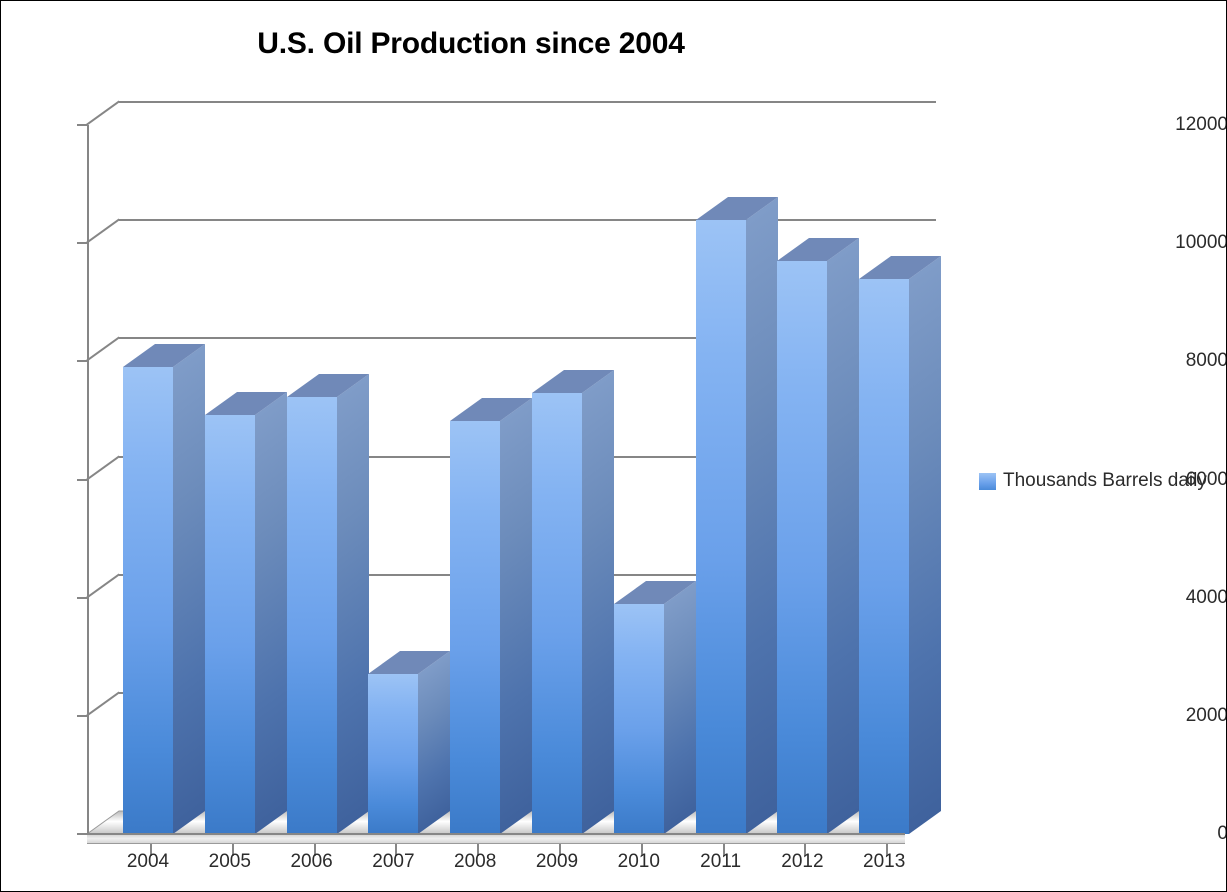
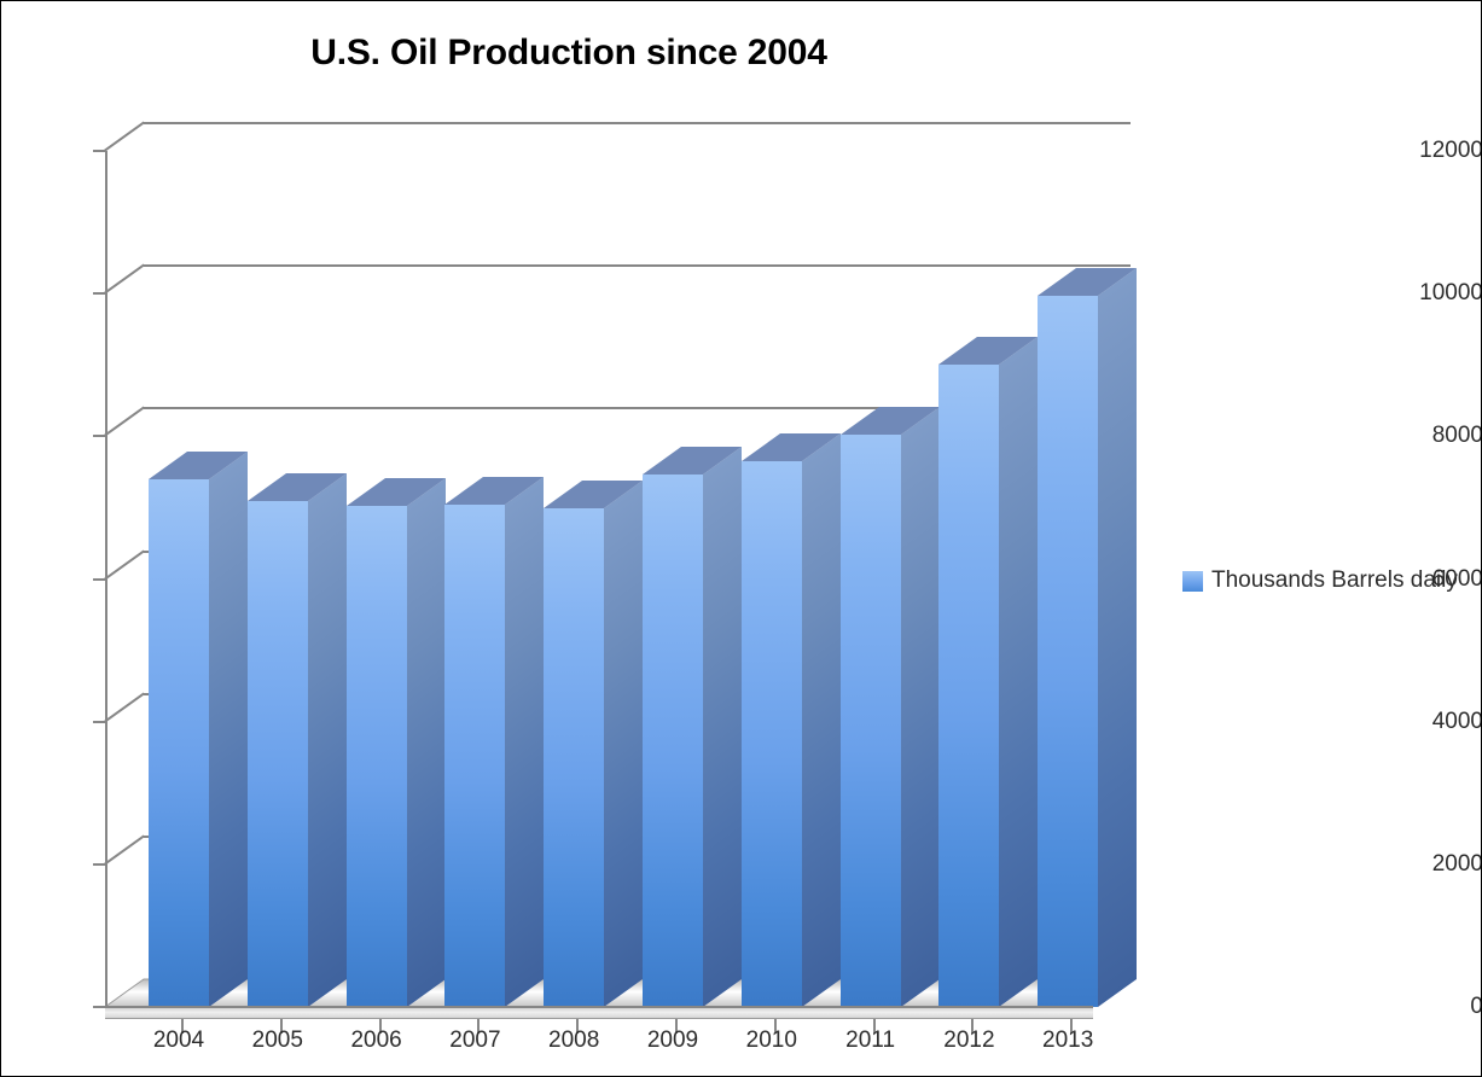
2004: 7900 -> 7400
2006: 7400 -> 7000
2007: 2700 -> 7000
2010: 3900 -> 7600
2011: 10400 -> 8000
2012: 9700 -> 9000
2013: 9400 -> 10000
